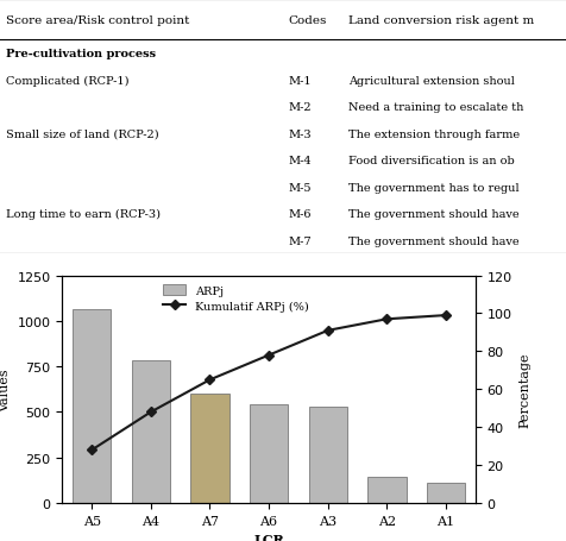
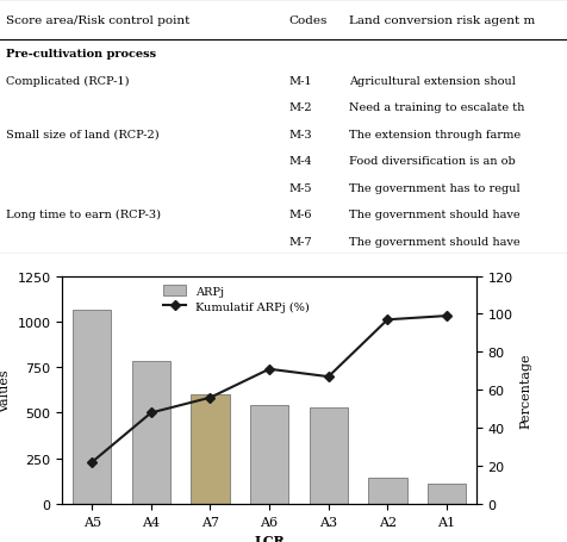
Kumulatif ARPj (%)/A5: 28 -> 22
Kumulatif ARPj (%)/A7: 65 -> 56
Kumulatif ARPj (%)/A6: 78 -> 71
Kumulatif ARPj (%)/A3: 91 -> 67
